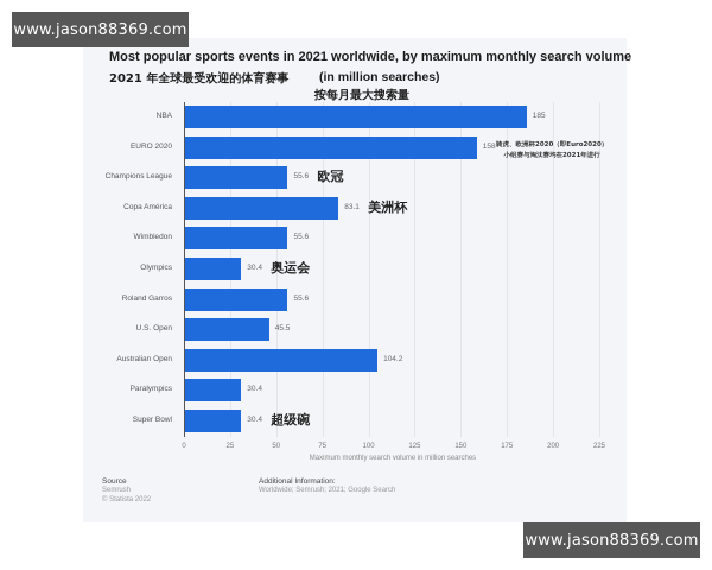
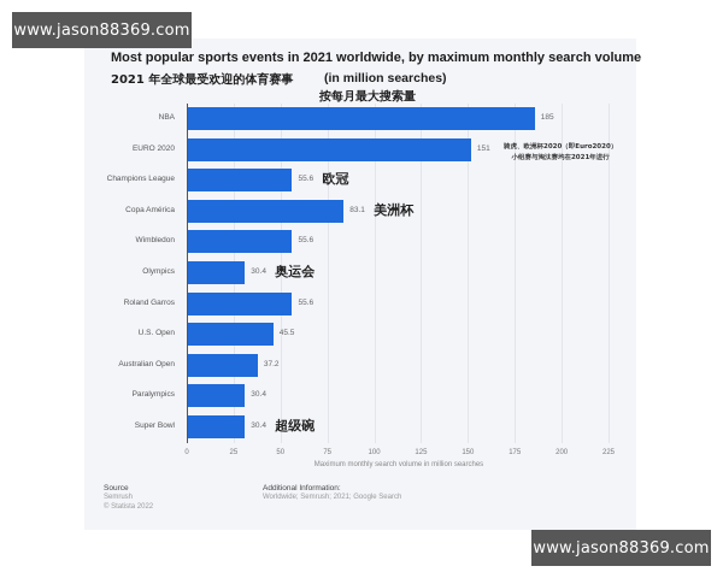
EURO 2020: 158 -> 151
Australian Open: 104.2 -> 37.2
